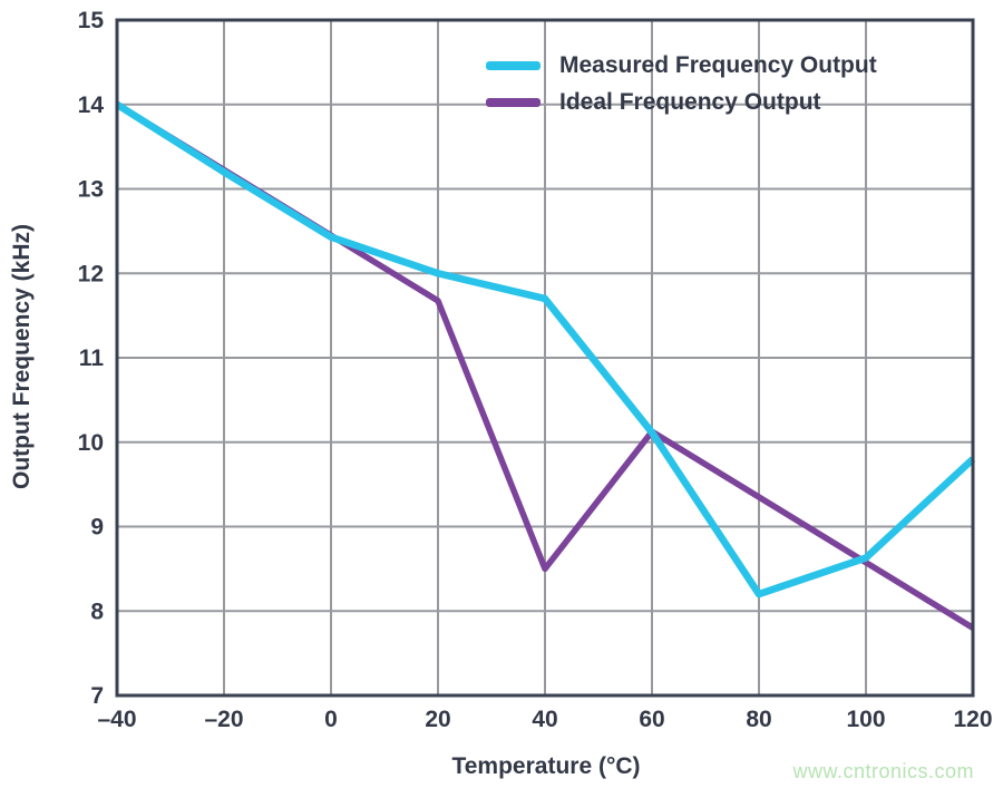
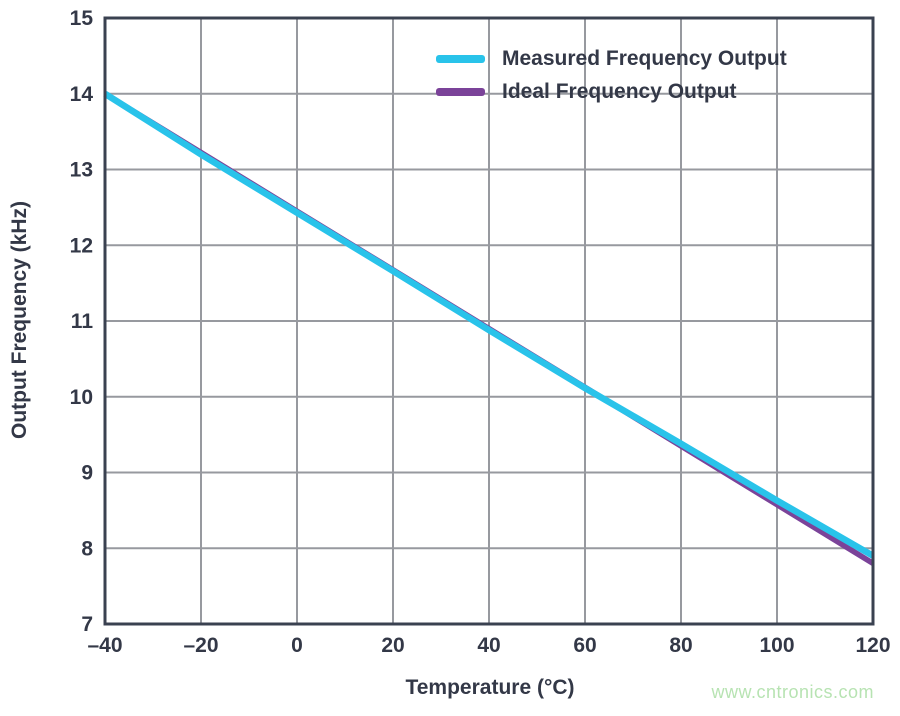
Measured Frequency Output/20: 12.0 -> 11.7
Ideal Frequency Output/40: 8.5 -> 10.9
Measured Frequency Output/40: 11.7 -> 10.9
Measured Frequency Output/80: 8.2 -> 9.4
Measured Frequency Output/120: 9.8 -> 7.9
